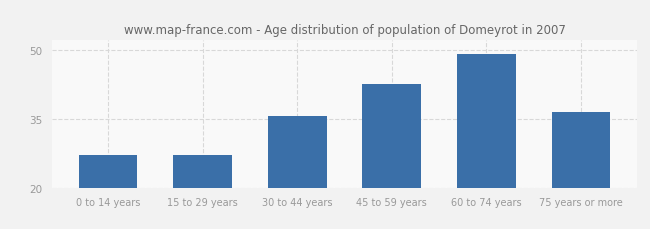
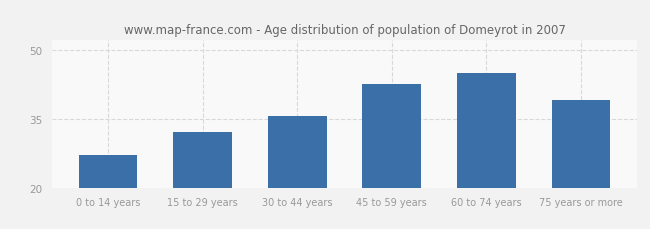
15 to 29 years: 27.0 -> 32.0
60 to 74 years: 49.0 -> 45.0
75 years or more: 36.5 -> 39.0
